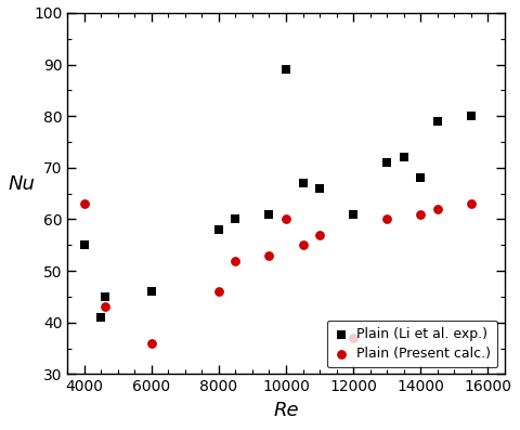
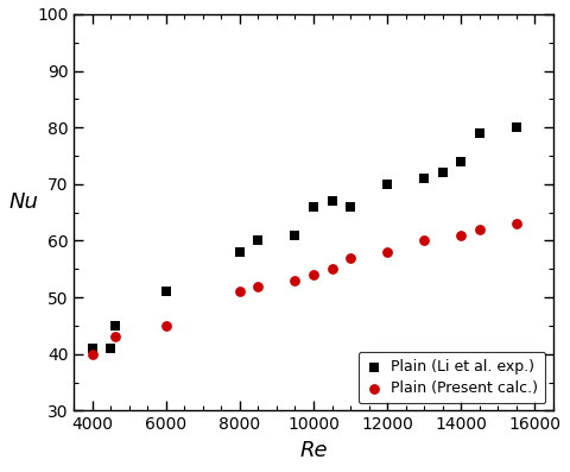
Plain (Li et al. exp.)/4000: 55 -> 41
Plain (Present calc.)/4000: 63 -> 40
Plain (Li et al. exp.)/6000: 46 -> 51
Plain (Present calc.)/6000: 36 -> 45
Plain (Present calc.)/8000: 46 -> 51
Plain (Li et al. exp.)/10000: 89 -> 66
Plain (Present calc.)/10000: 60 -> 54
Plain (Li et al. exp.)/12000: 61 -> 70
Plain (Present calc.)/12000: 37 -> 58
Plain (Li et al. exp.)/14000: 68 -> 74
